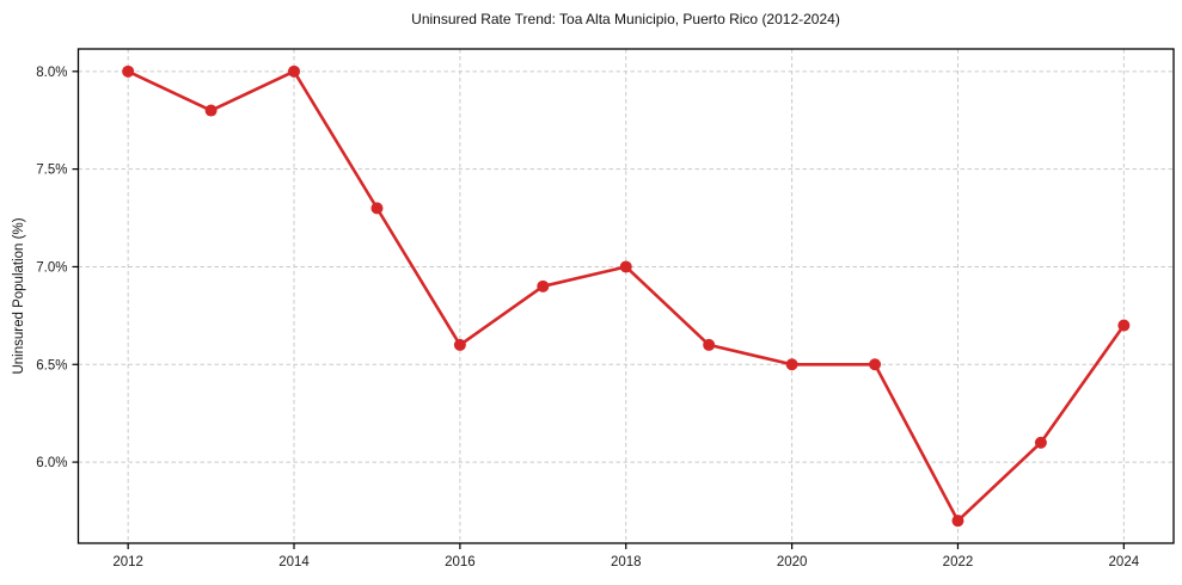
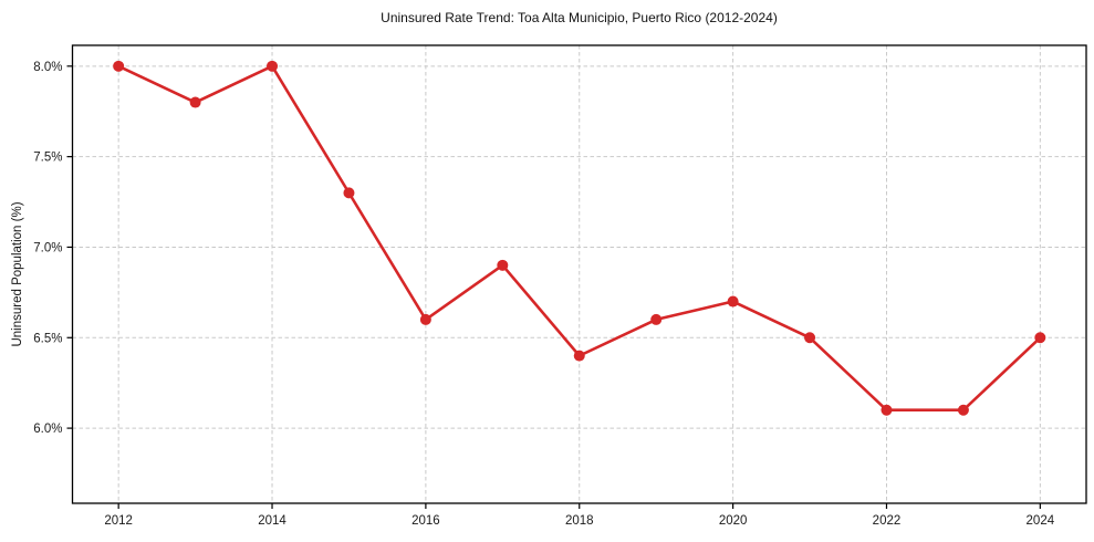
2018: 7.0% -> 6.4%
2020: 6.5% -> 6.7%
2022: 5.7% -> 6.1%
2024: 6.7% -> 6.5%
